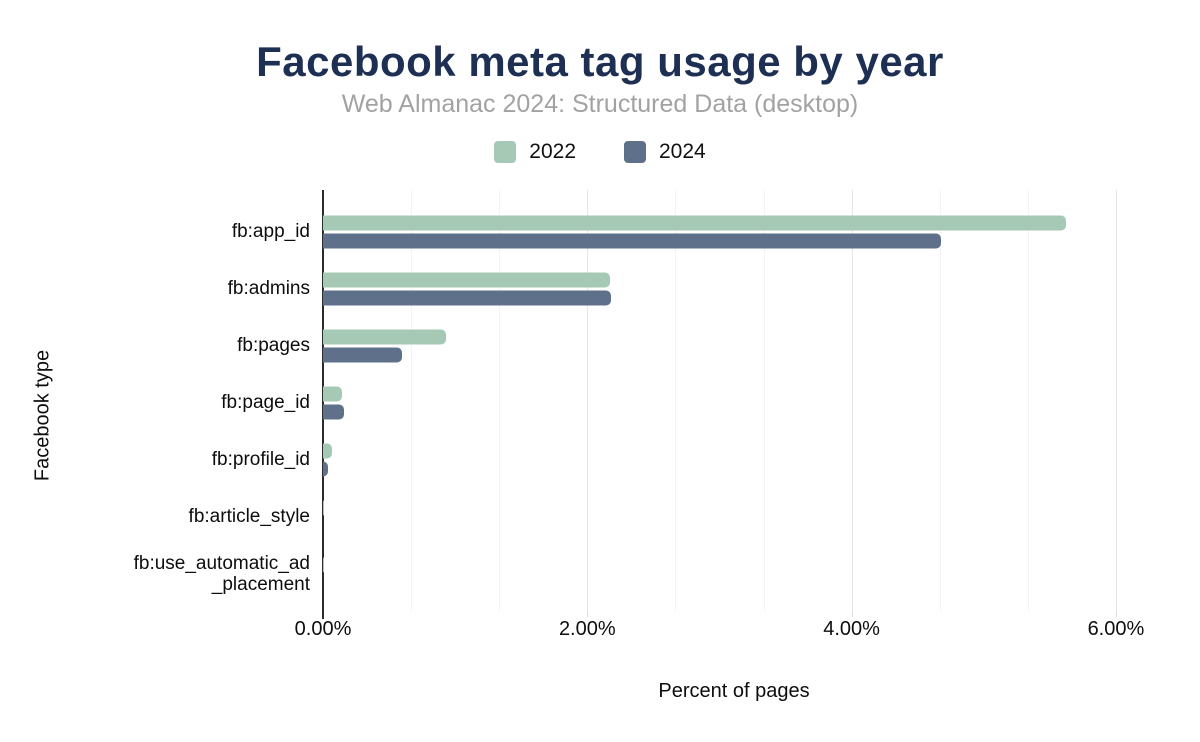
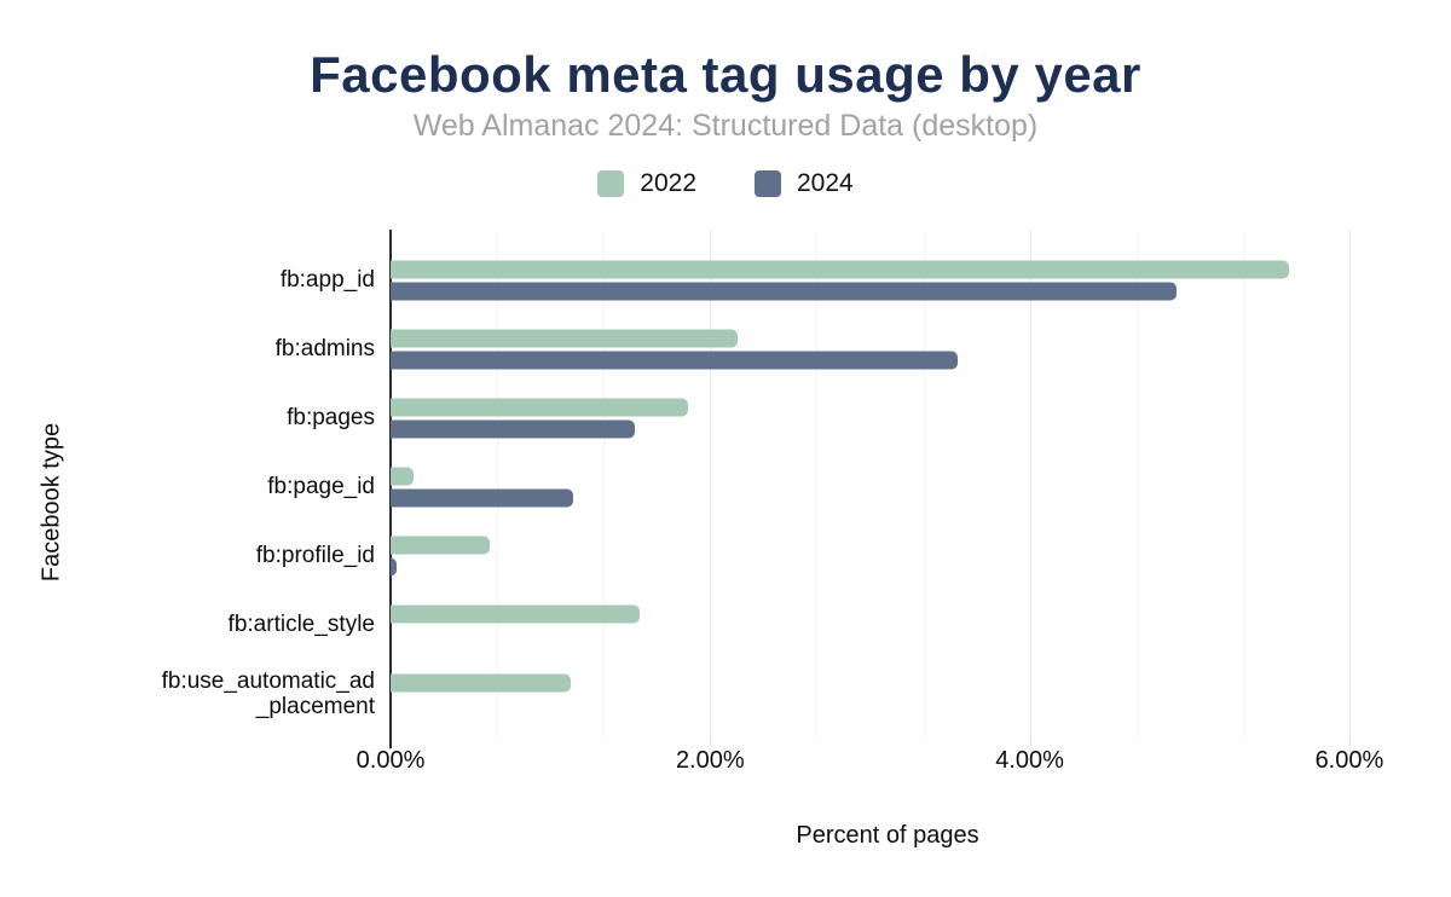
2024/fb:app_id: 4.68% -> 4.92%
2024/fb:admins: 2.18% -> 3.55%
2022/fb:pages: 0.93% -> 1.86%
2024/fb:pages: 0.60% -> 1.53%
2024/fb:page_id: 0.16% -> 1.14%
2022/fb:profile_id: 0.07% -> 0.62%
2022/fb:article_style: 0.01% -> 1.56%
2022/fb:use_automatic_ad_placement: 0.01% -> 1.13%
